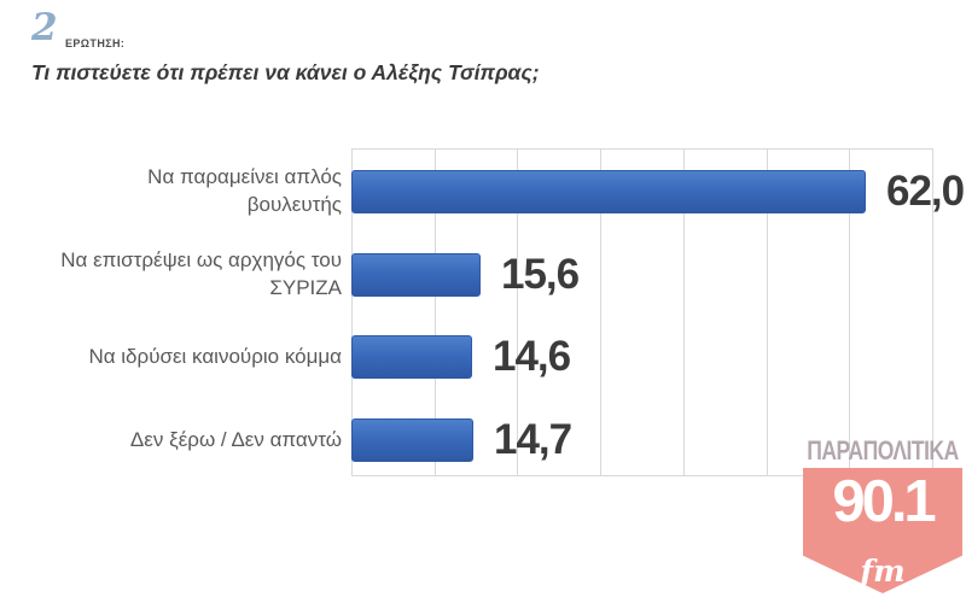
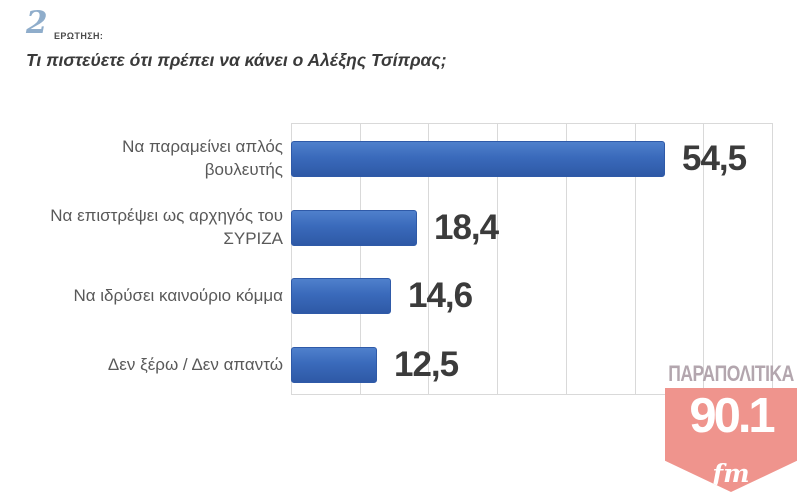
Να παραμείνει απλός βουλευτής: 62,0 -> 54,5
Να επιστρέψει ως αρχηγός του ΣΥΡΙΖΑ: 15,6 -> 18,4
Δεν ξέρω / Δεν απαντώ: 14,7 -> 12,5
